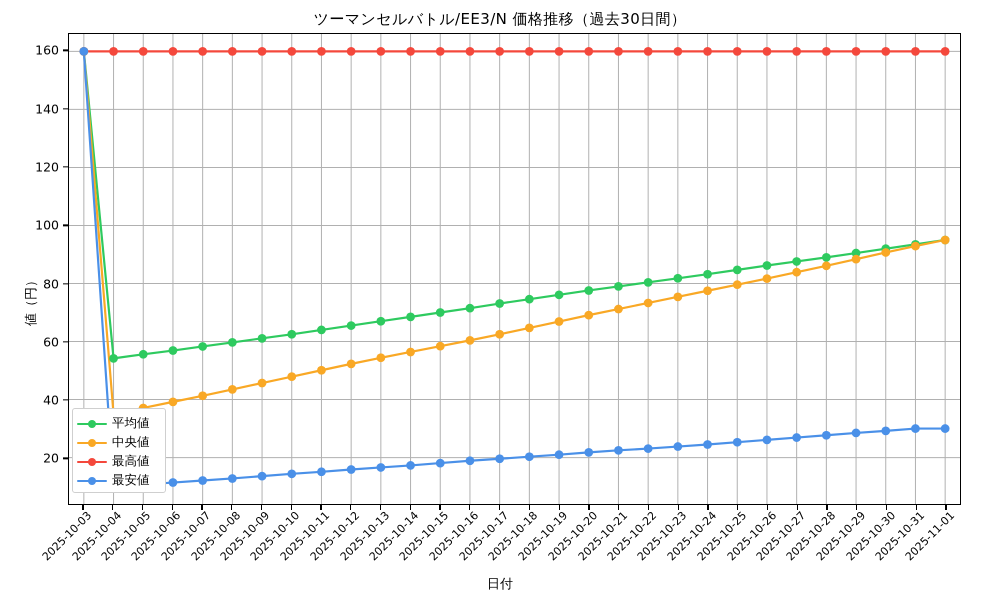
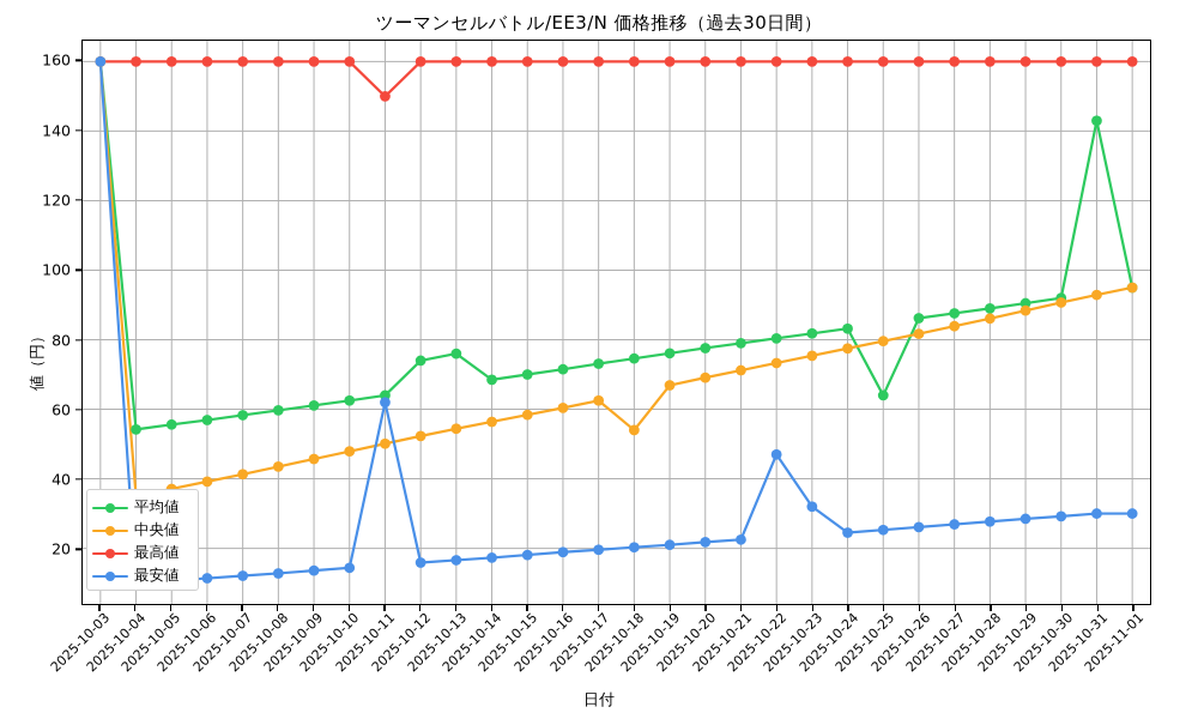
最高値/2025-10-11: 160 -> 150
最安値/2025-10-11: 15 -> 62
平均値/2025-10-12: 66 -> 74
平均値/2025-10-13: 67 -> 76
中央値/2025-10-18: 65 -> 54
最安値/2025-10-22: 23 -> 47
最安値/2025-10-23: 24 -> 32
平均値/2025-10-25: 85 -> 64
平均値/2025-10-31: 94 -> 143
